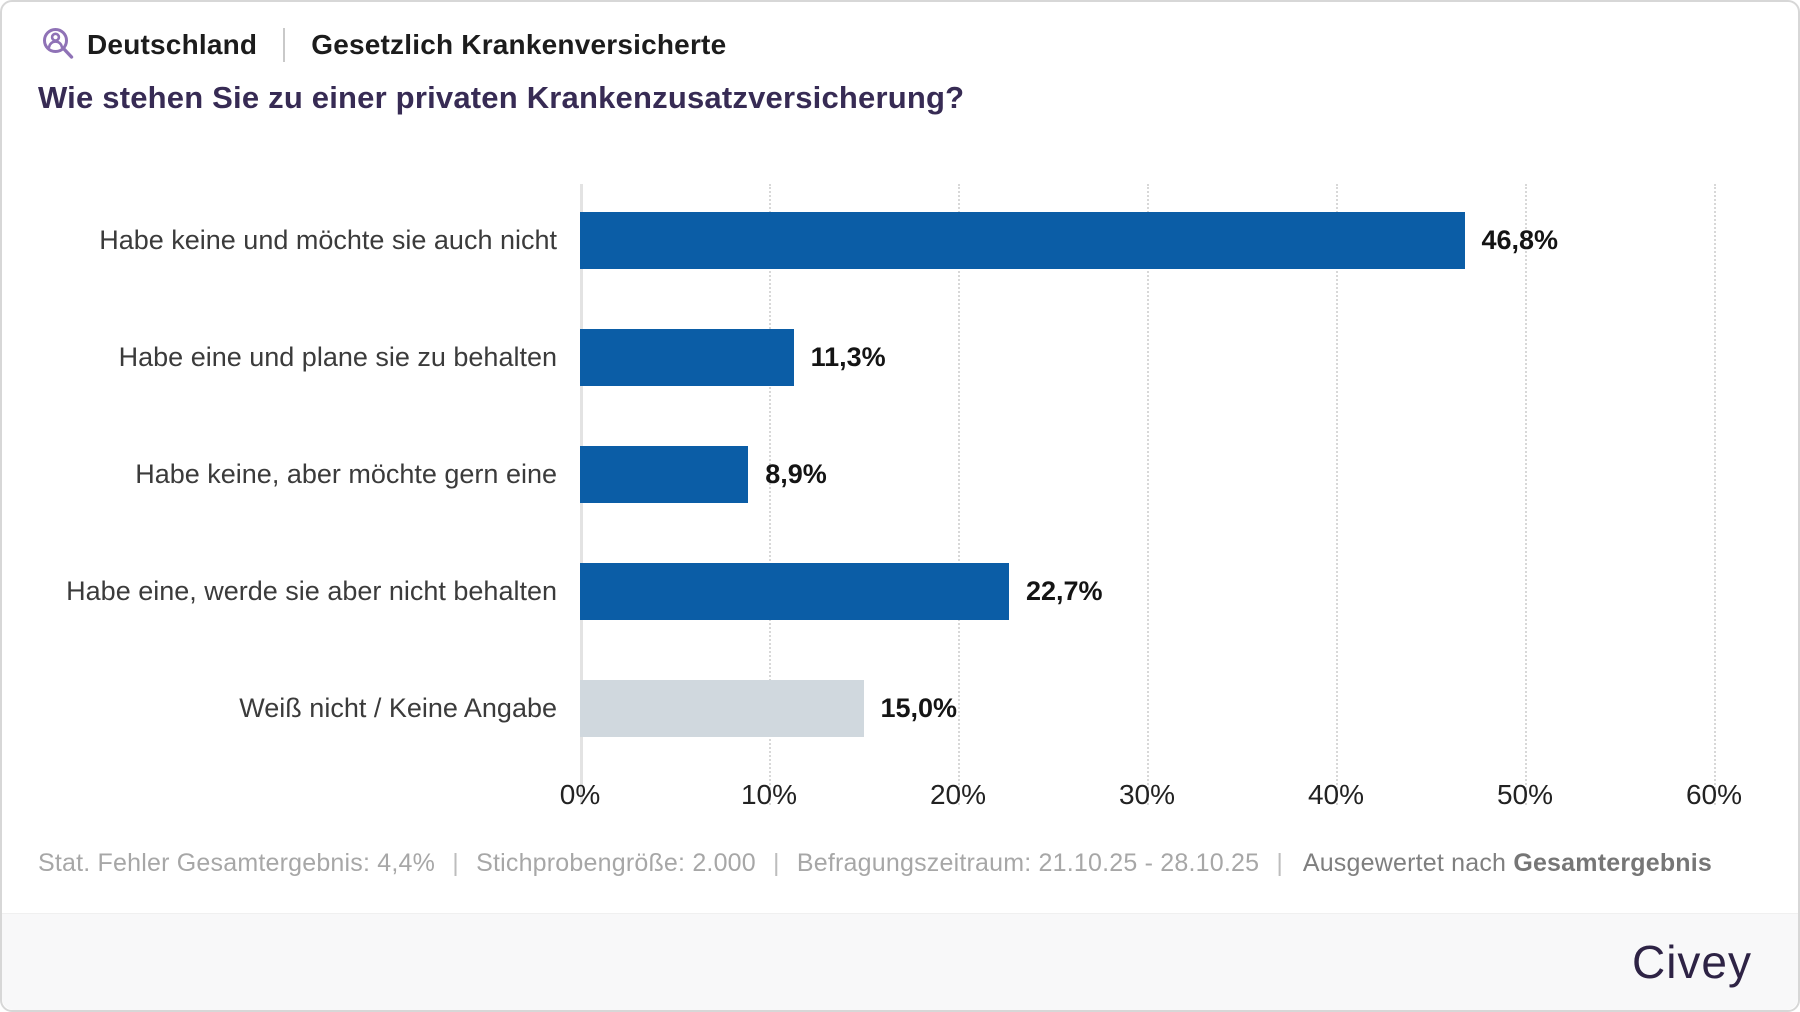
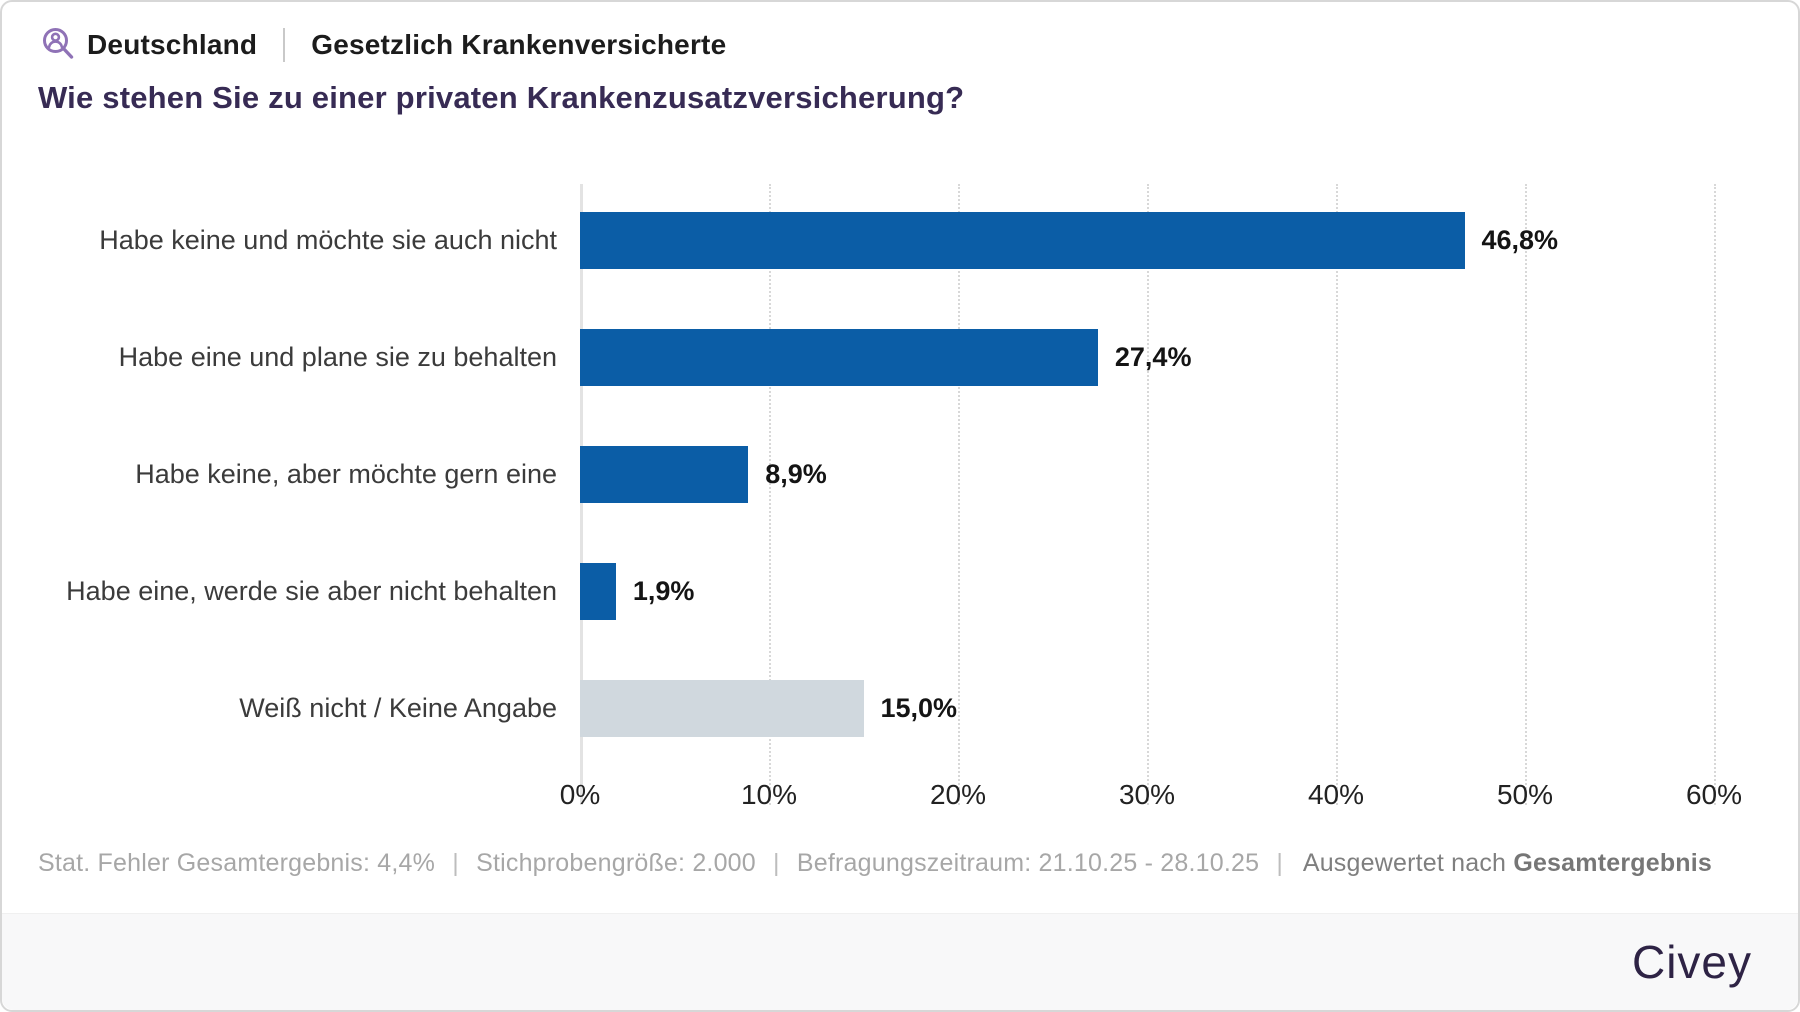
Habe eine und plane sie zu behalten: 11,3% -> 27,4%
Habe eine, werde sie aber nicht behalten: 22,7% -> 1,9%
